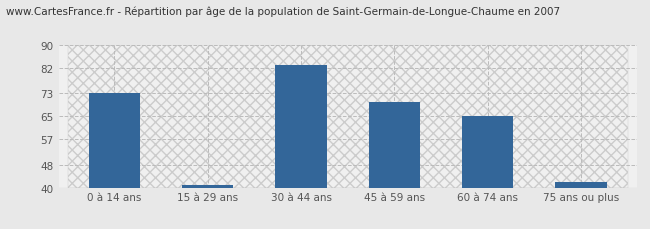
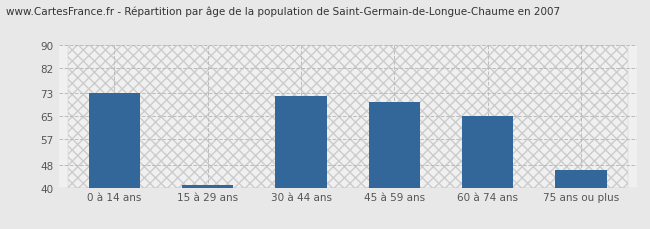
30 à 44 ans: 83 -> 72
75 ans ou plus: 42 -> 46
